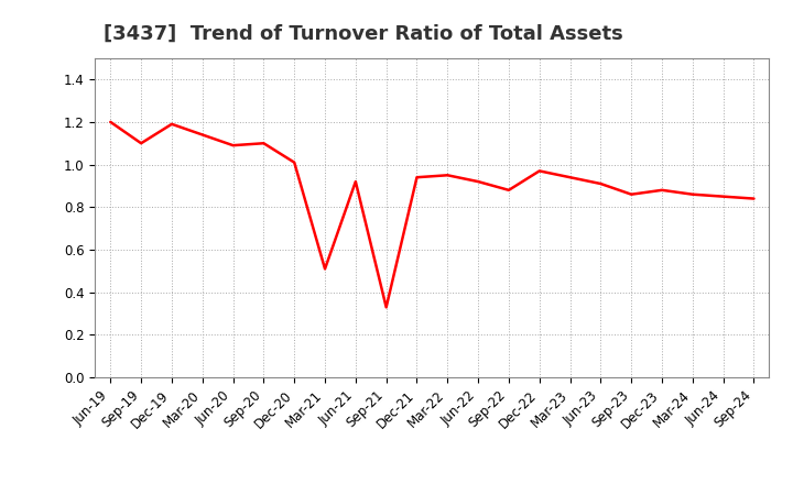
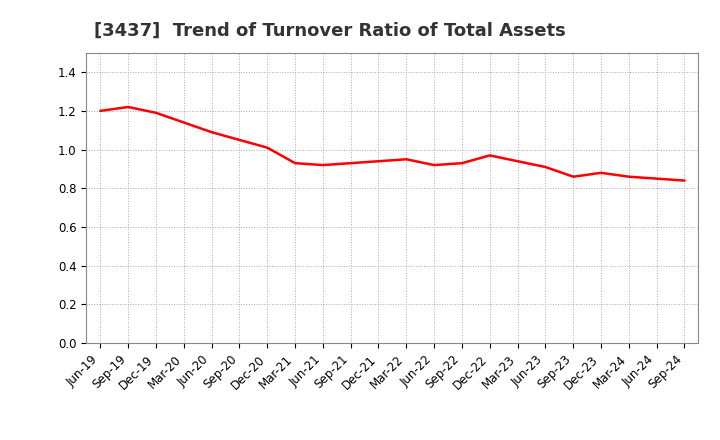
Sep-19: 1.10 -> 1.22
Sep-20: 1.10 -> 1.05
Mar-21: 0.51 -> 0.93
Sep-21: 0.33 -> 0.93
Sep-22: 0.88 -> 0.93
